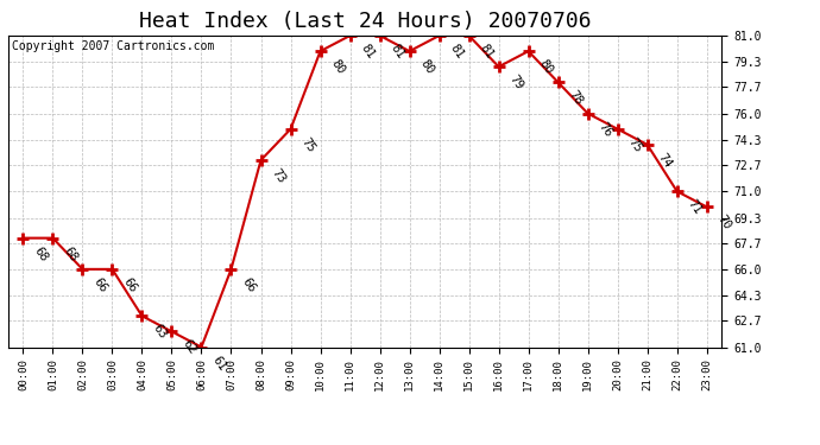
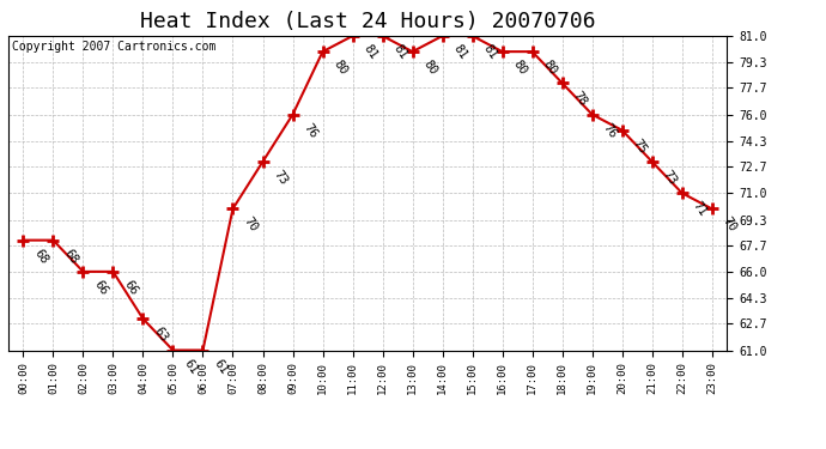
05:00: 62 -> 61
07:00: 66 -> 70
09:00: 75 -> 76
16:00: 79 -> 80
21:00: 74 -> 73
